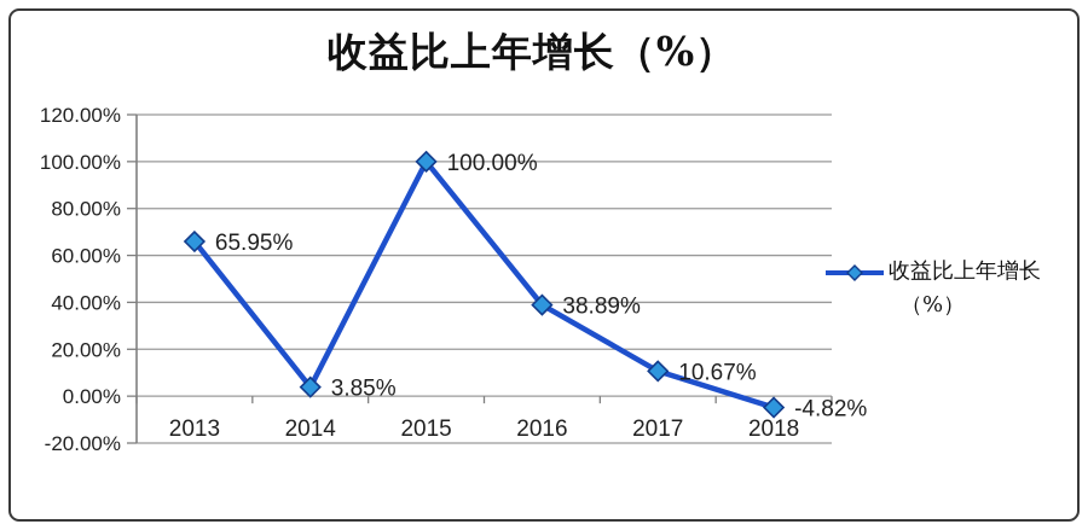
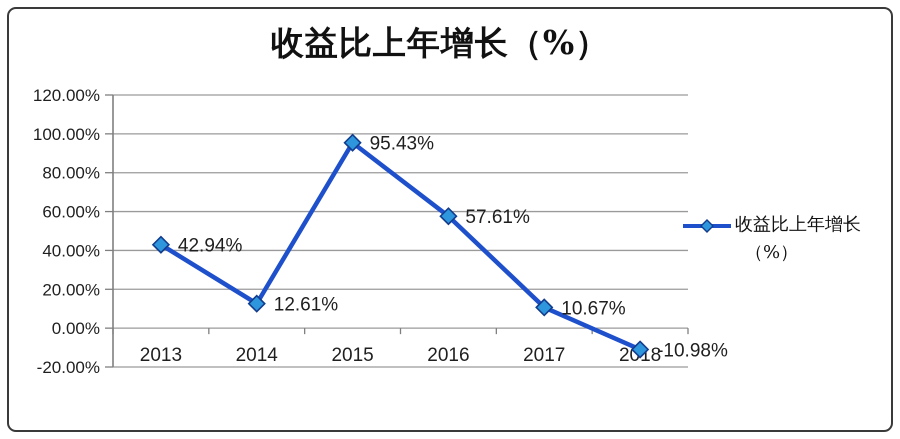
2013: 65.95% -> 42.94%
2014: 3.85% -> 12.61%
2015: 100.00% -> 95.43%
2016: 38.89% -> 57.61%
2018: -4.82% -> -10.98%
